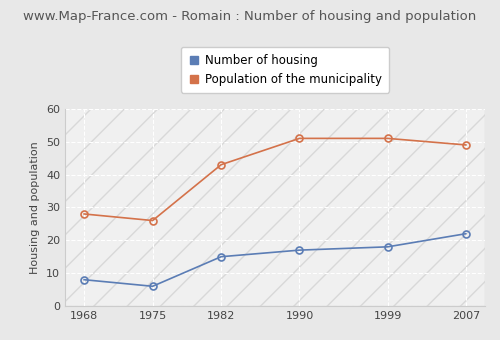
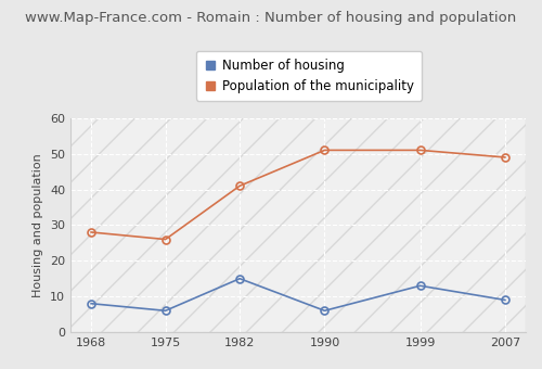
Population of the municipality/1982: 43 -> 41
Number of housing/1990: 17 -> 6
Number of housing/1999: 18 -> 13
Number of housing/2007: 22 -> 9
